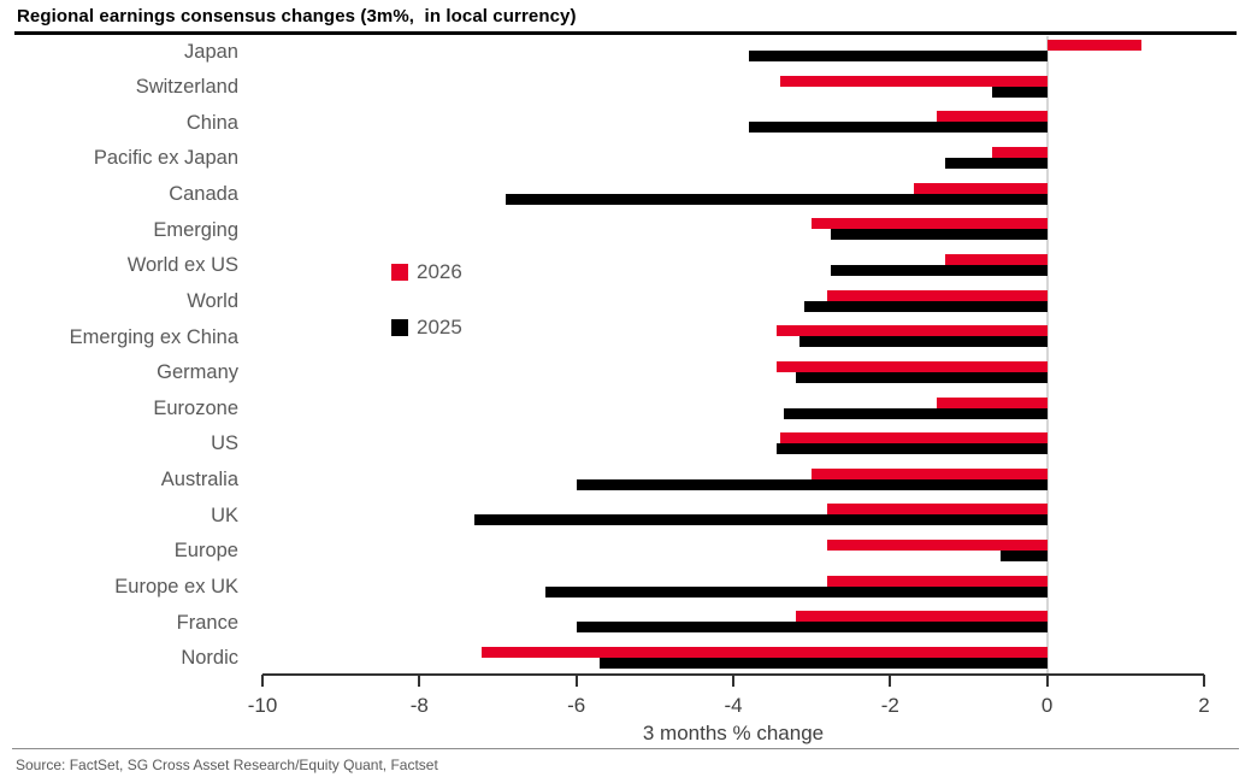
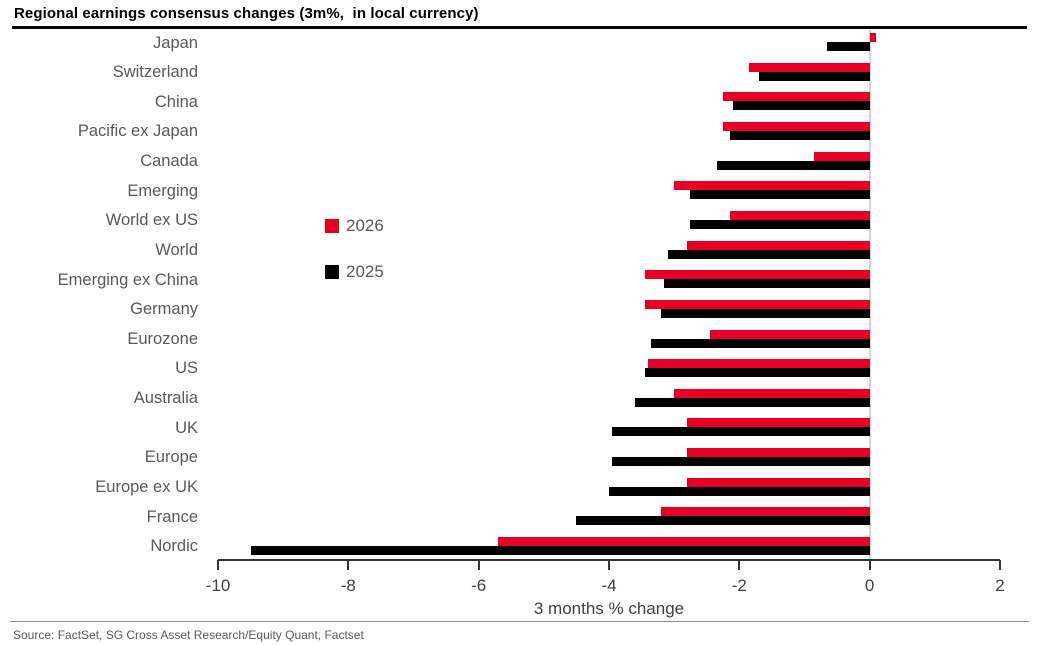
2026/Japan: 1.2 -> 0.1
2025/Japan: -3.8 -> -0.7
2026/Switzerland: -3.4 -> -1.9
2025/Switzerland: -0.7 -> -1.7
2026/China: -1.4 -> -2.2
2025/China: -3.8 -> -2.1
2026/Pacific ex Japan: -0.7 -> -2.2
2025/Pacific ex Japan: -1.3 -> -2.1
2026/Canada: -1.7 -> -0.8
2025/Canada: -6.9 -> -2.4
2026/World ex US: -1.3 -> -2.1
2026/Eurozone: -1.4 -> -2.5
2025/Australia: -6.0 -> -3.6
2025/UK: -7.3 -> -4.0
2025/Europe: -0.6 -> -4.0
2025/Europe ex UK: -6.4 -> -4.0
2025/France: -6.0 -> -4.5
2026/Nordic: -7.2 -> -5.7
2025/Nordic: -5.7 -> -9.5
